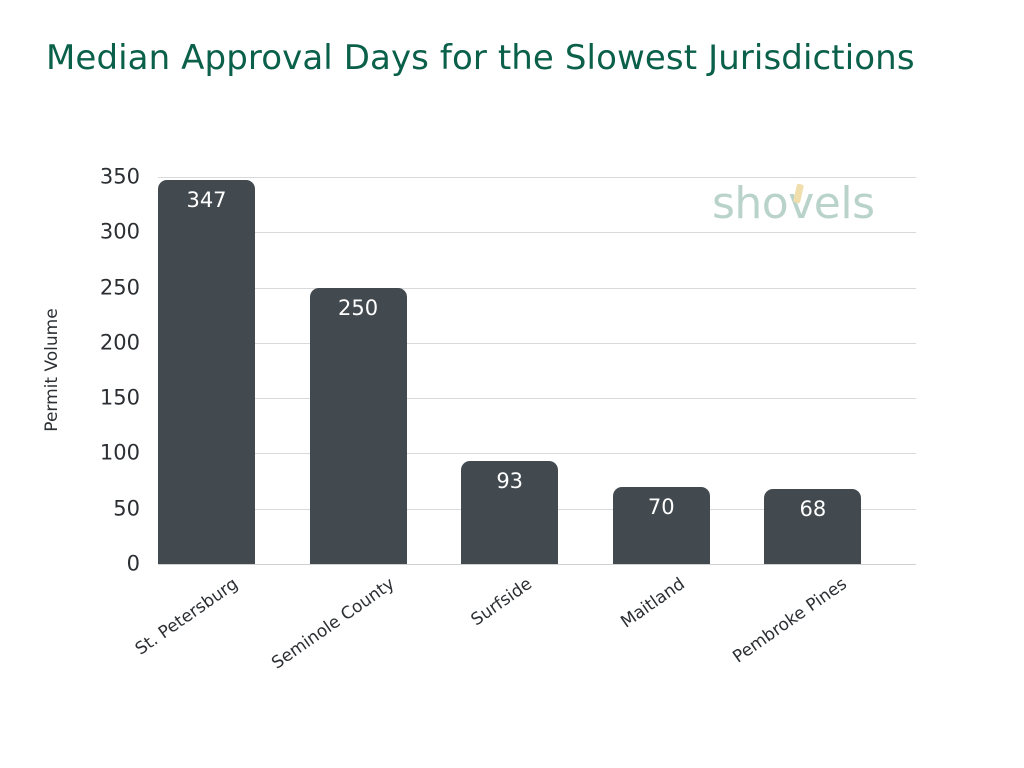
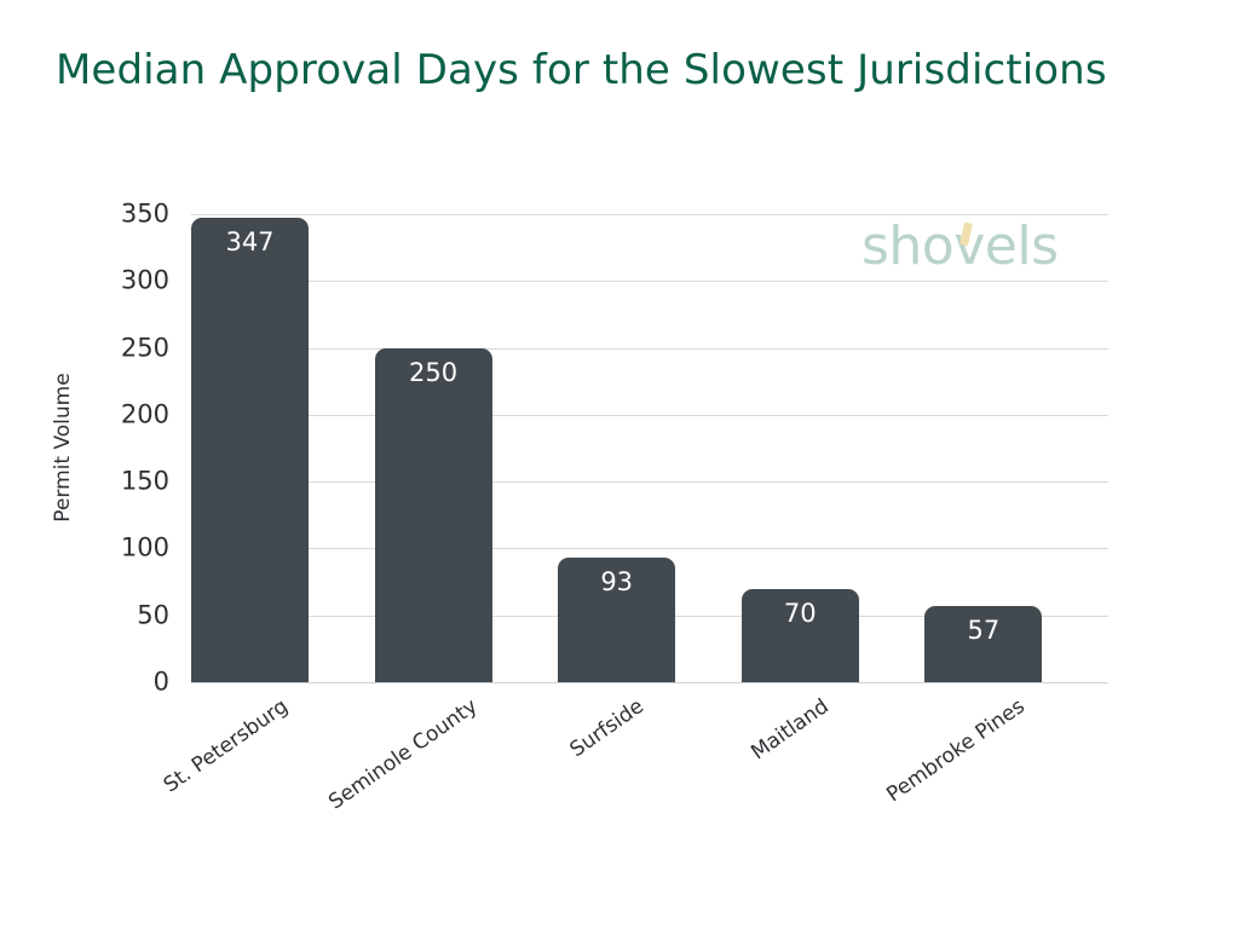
Pembroke Pines: 68 -> 57
